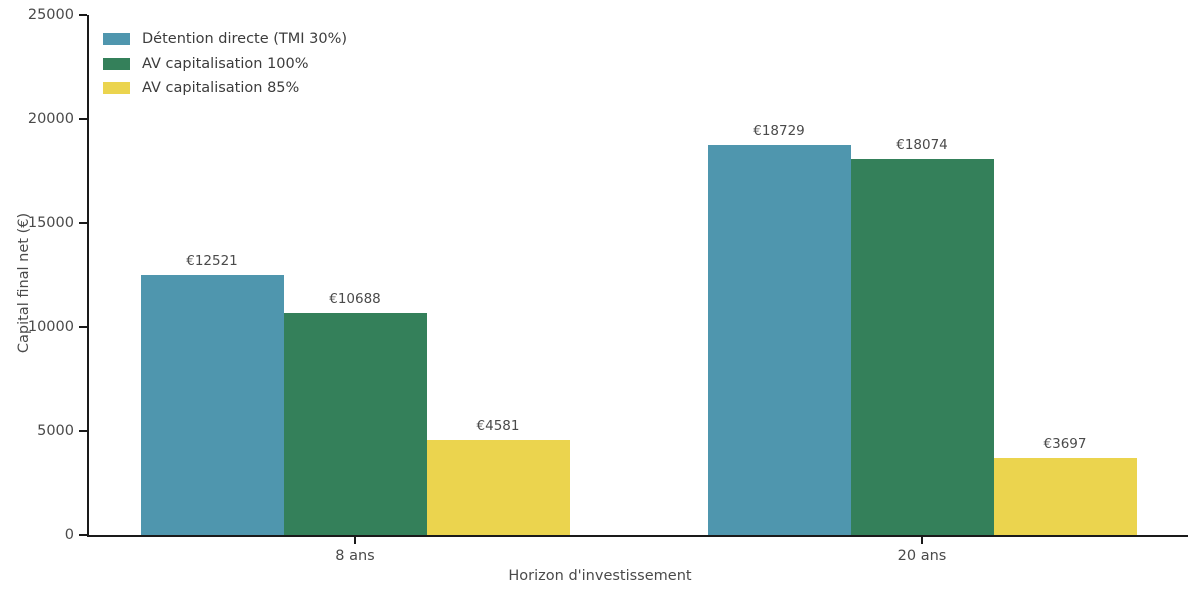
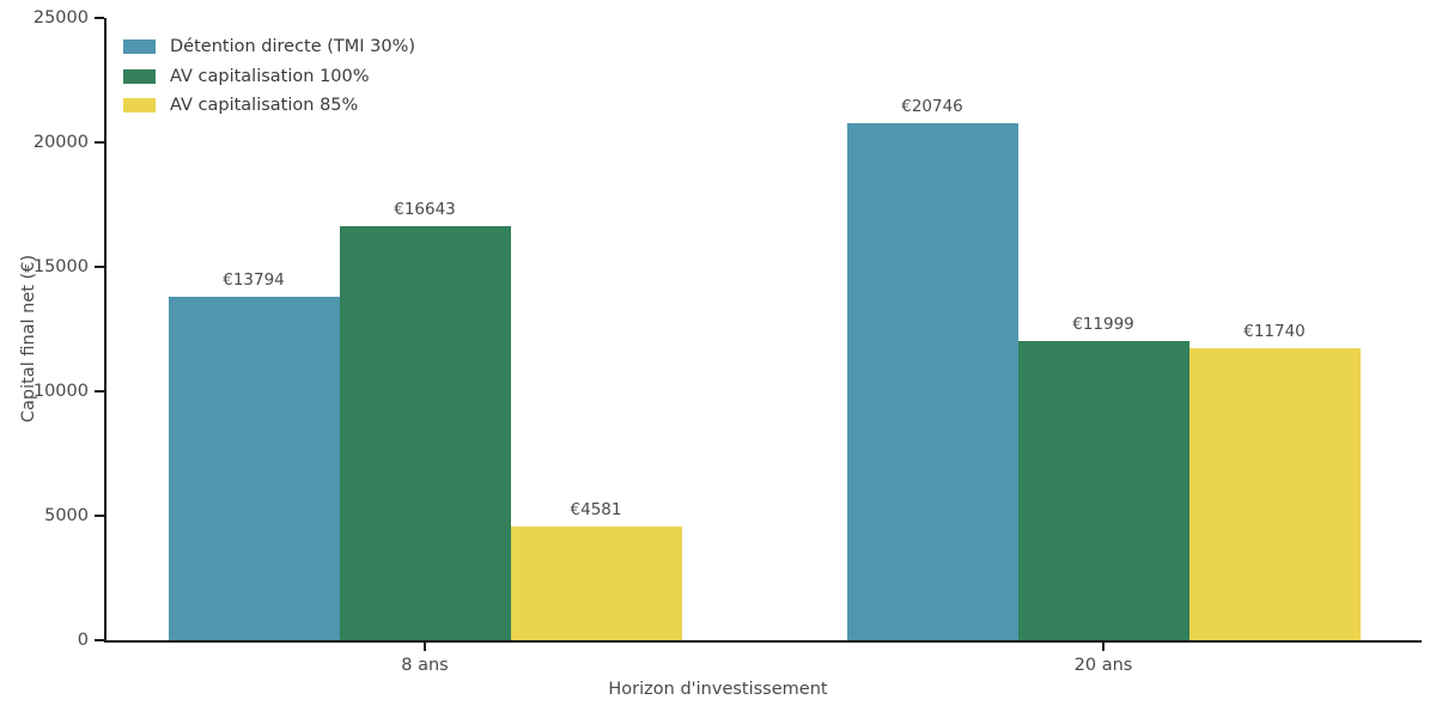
Détention directe (TMI 30%)/8 ans: €12521 -> €13794
AV capitalisation 100%/8 ans: €10688 -> €16643
Détention directe (TMI 30%)/20 ans: €18729 -> €20746
AV capitalisation 100%/20 ans: €18074 -> €11999
AV capitalisation 85%/20 ans: €3697 -> €11740
